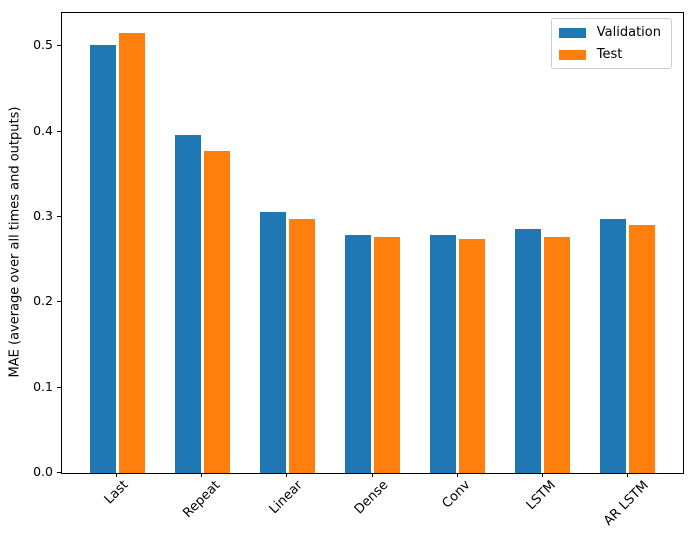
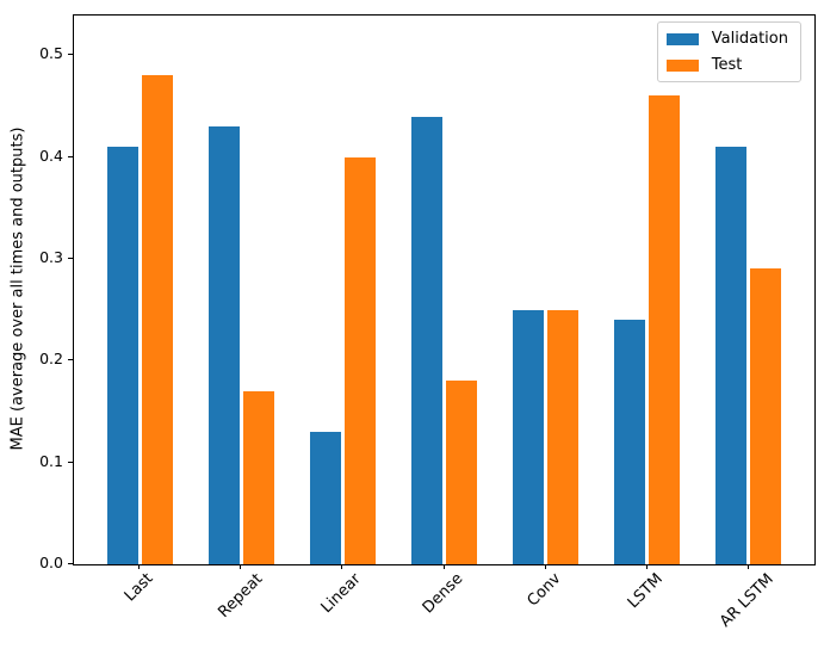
Validation/Last: 0.50 -> 0.41
Test/Last: 0.52 -> 0.48
Validation/Repeat: 0.40 -> 0.43
Test/Repeat: 0.38 -> 0.17
Validation/Linear: 0.31 -> 0.13
Test/Linear: 0.30 -> 0.40
Validation/Dense: 0.28 -> 0.44
Test/Dense: 0.28 -> 0.18
Validation/Conv: 0.28 -> 0.25
Test/Conv: 0.27 -> 0.25
Validation/LSTM: 0.29 -> 0.24
Test/LSTM: 0.28 -> 0.46
Validation/AR LSTM: 0.30 -> 0.41
